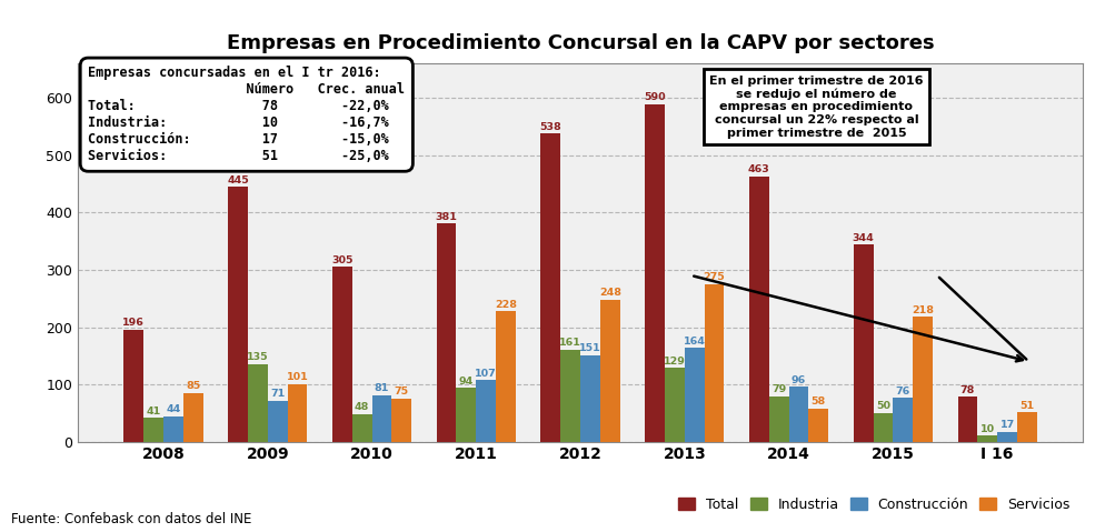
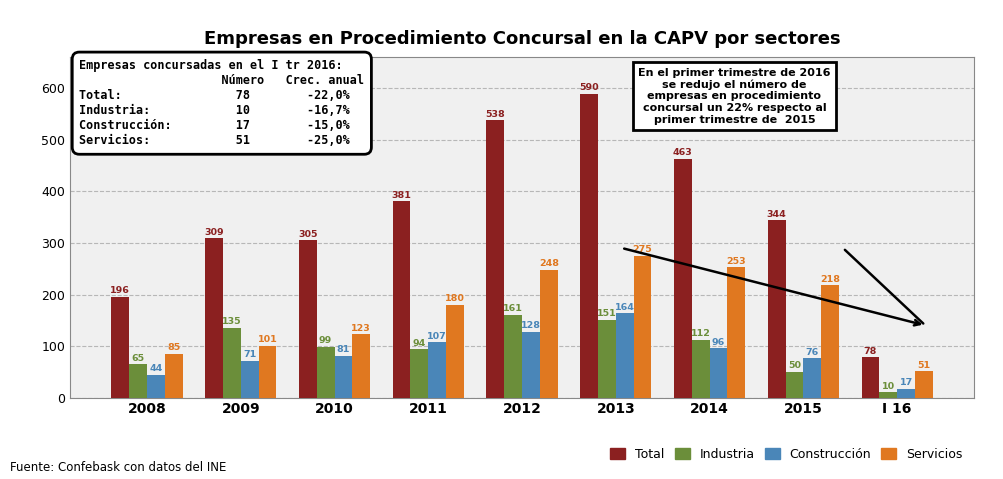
Industria/2008: 41 -> 65
Total/2009: 445 -> 309
Industria/2010: 48 -> 99
Servicios/2010: 75 -> 123
Servicios/2011: 228 -> 180
Construcción/2012: 151 -> 128
Industria/2013: 129 -> 151
Industria/2014: 79 -> 112
Servicios/2014: 58 -> 253
